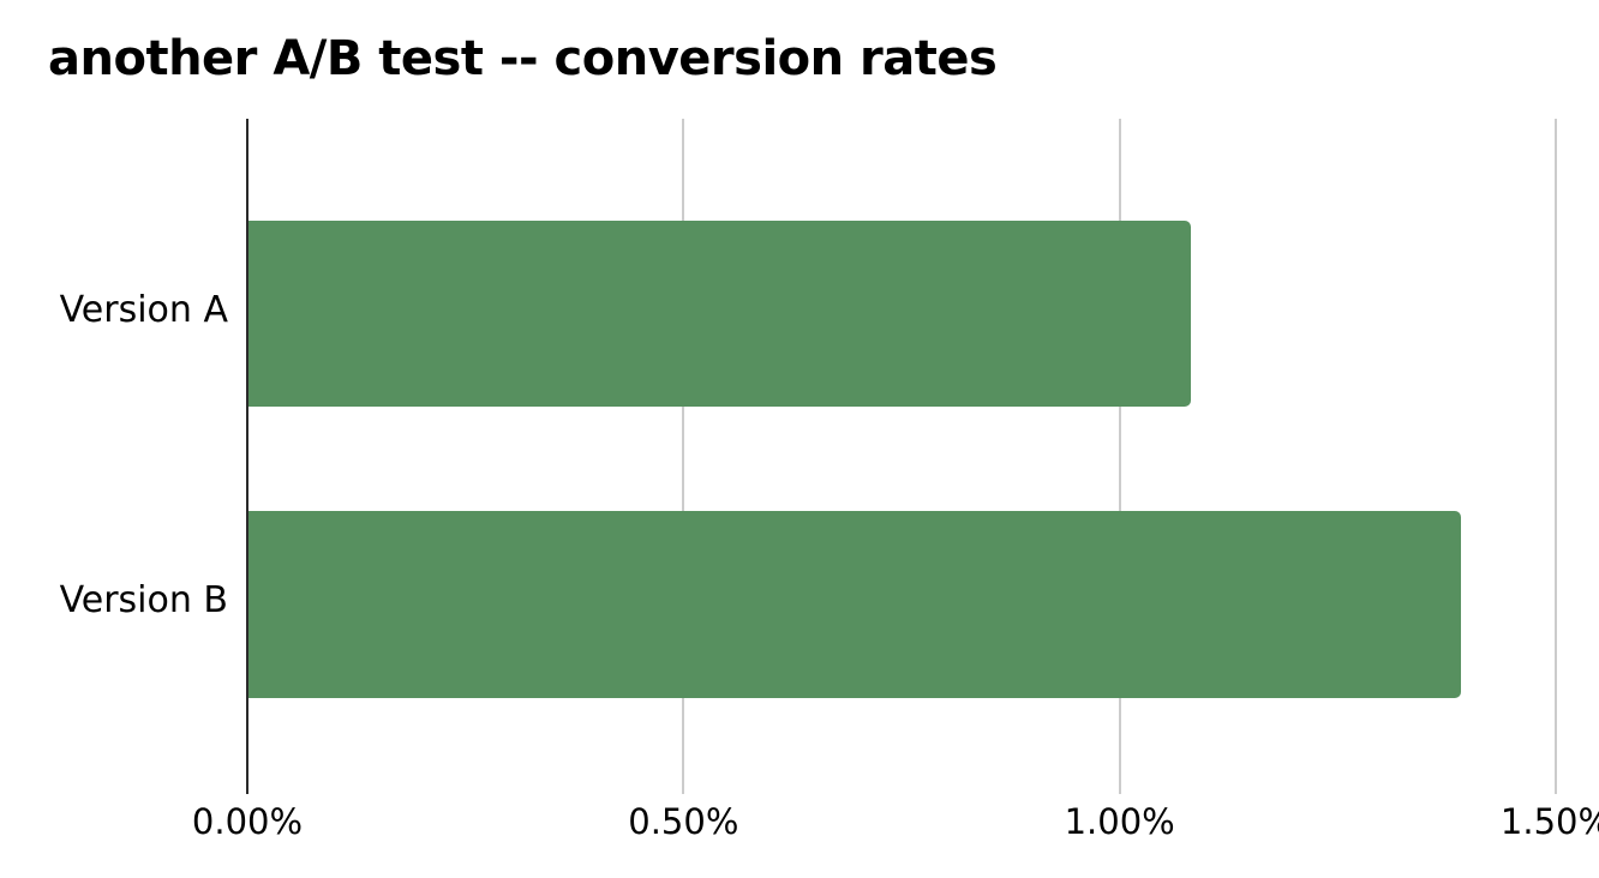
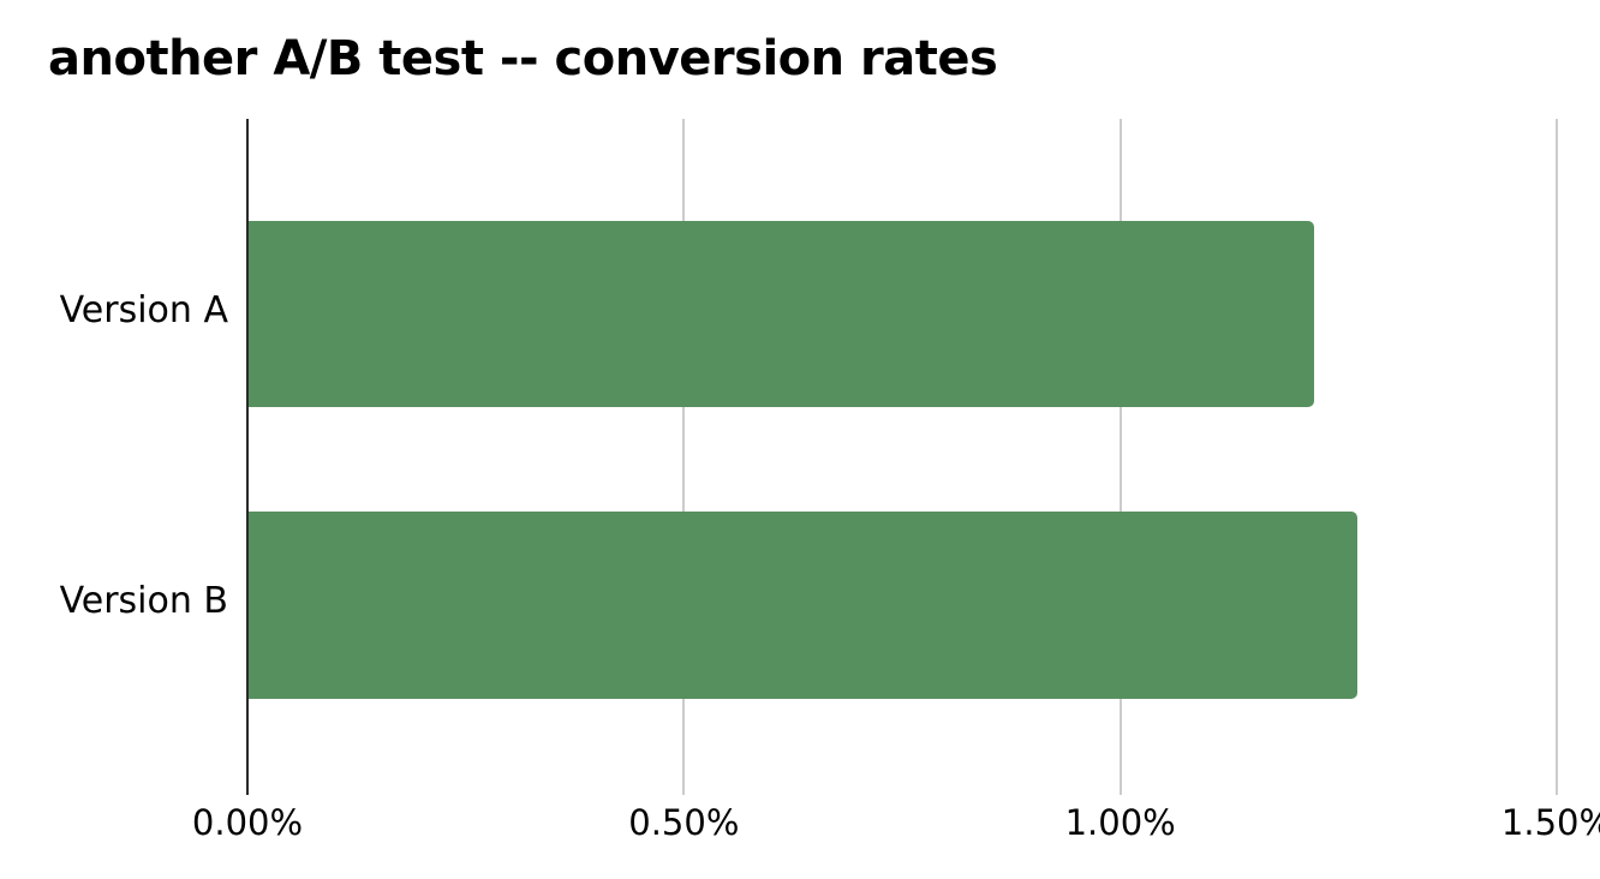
Version A: 1.08% -> 1.22%
Version B: 1.39% -> 1.27%
